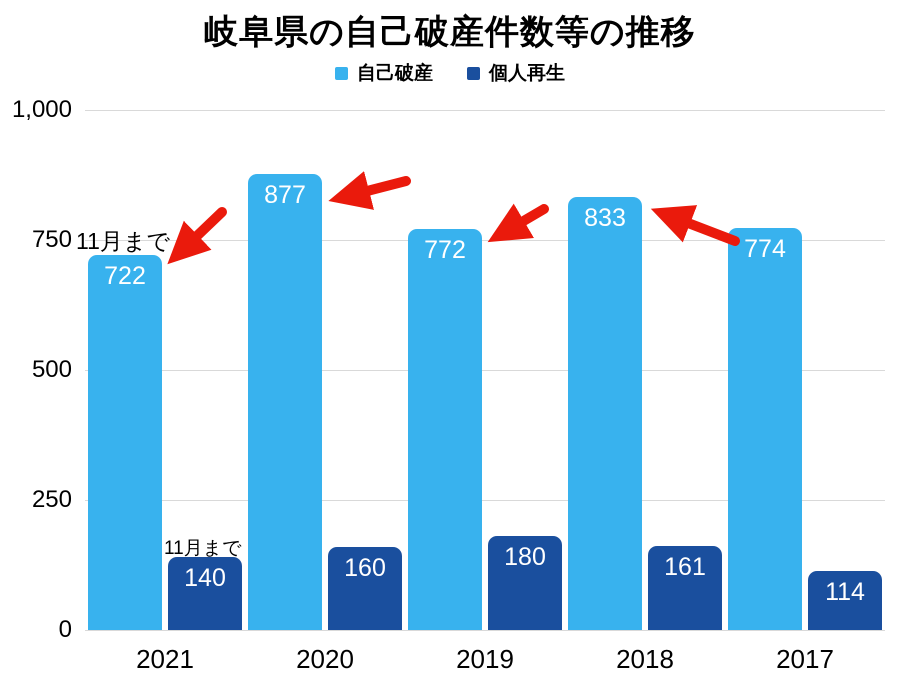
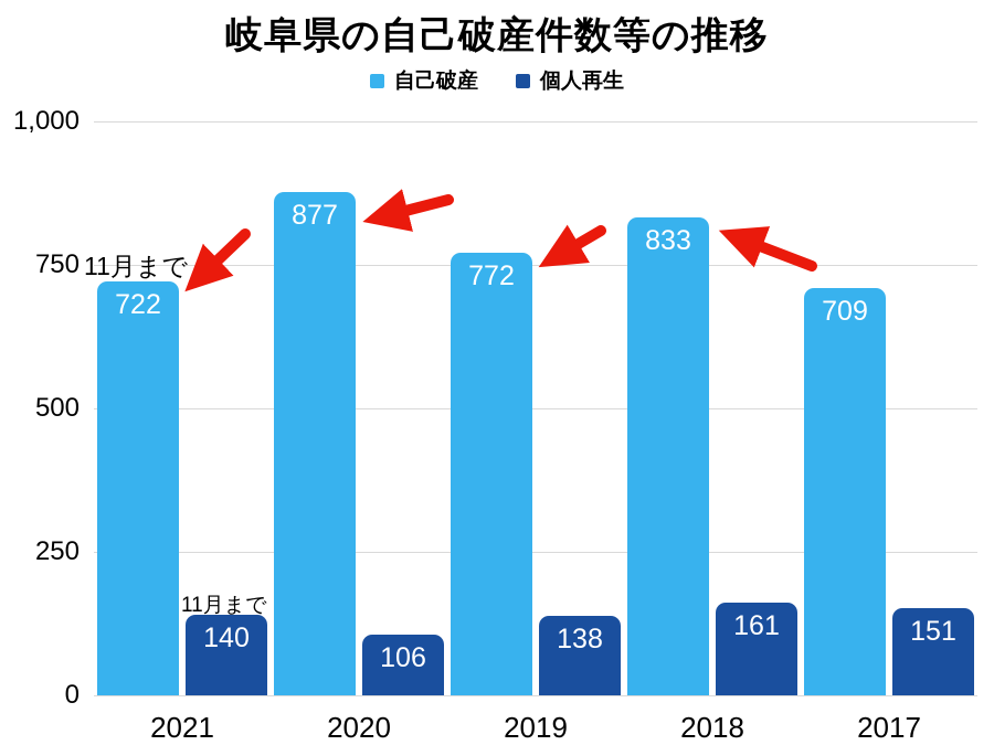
個人再生/2020: 160 -> 106
個人再生/2019: 180 -> 138
自己破産/2017: 774 -> 709
個人再生/2017: 114 -> 151
